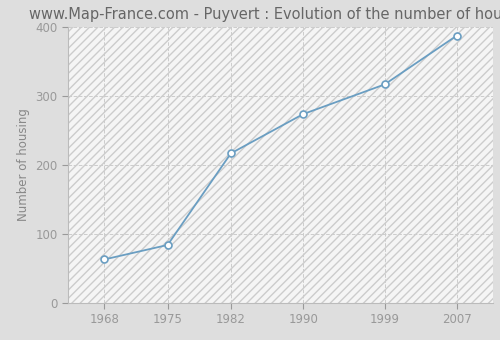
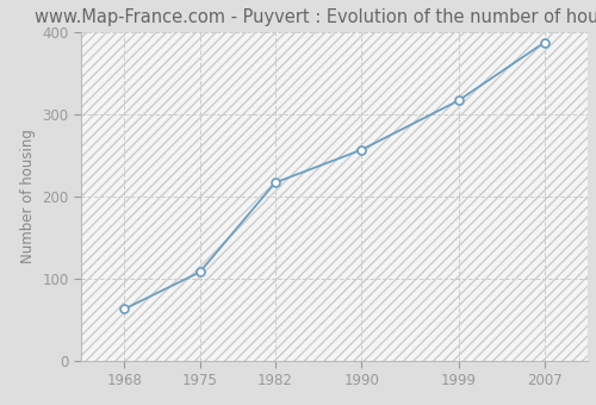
1975: 84 -> 108
1990: 274 -> 257
